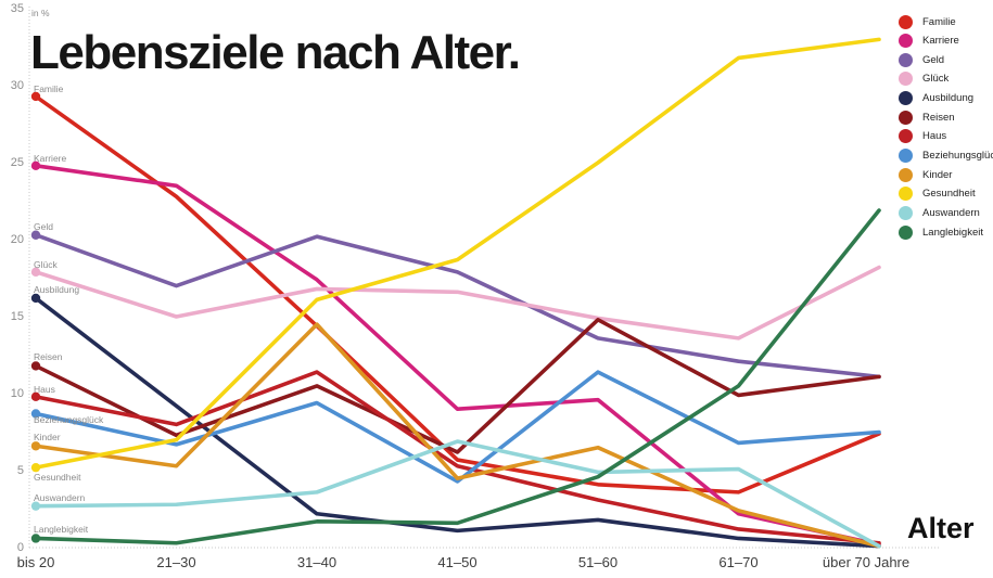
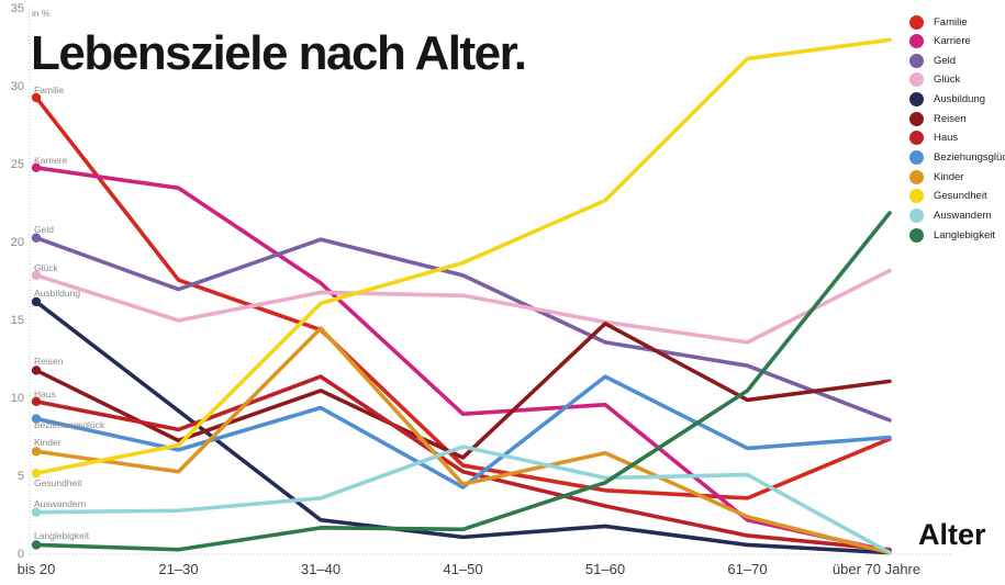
Familie/21–30: 22.8 -> 17.6
Gesundheit/51–60: 25.0 -> 22.7
Geld/über 70 Jahre: 11.1 -> 8.6
